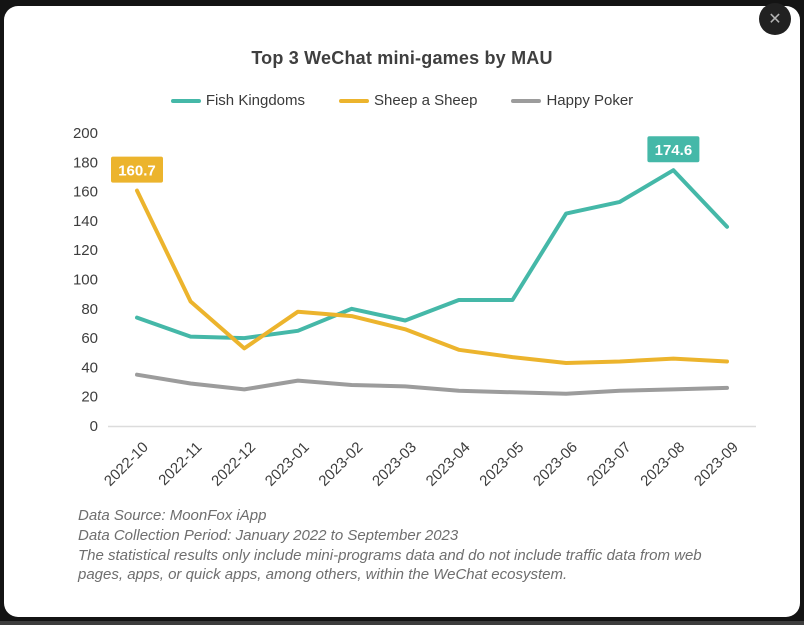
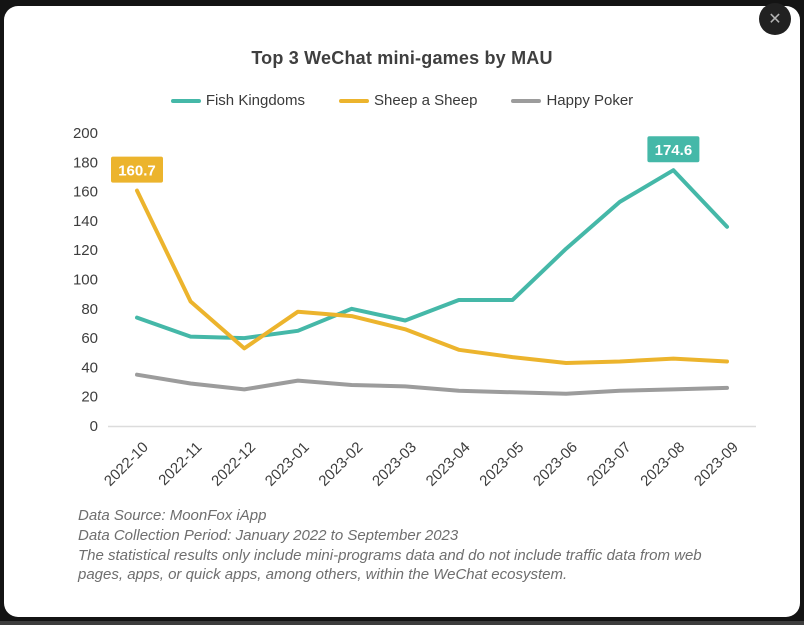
Fish Kingdoms/2023-06: 145 -> 121
